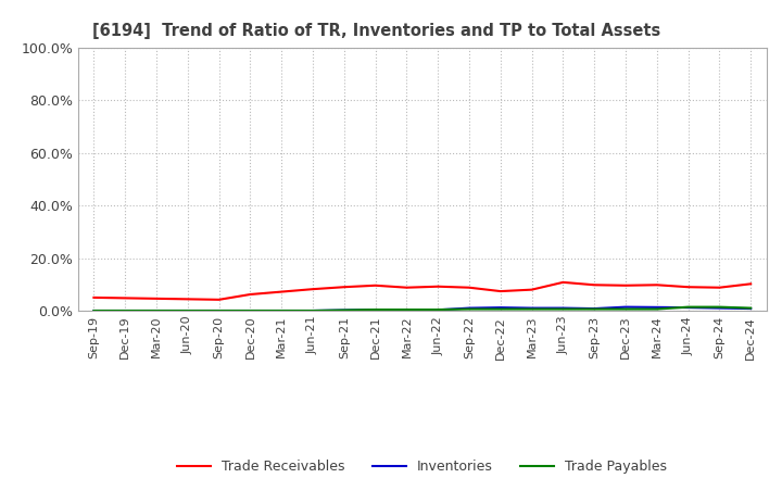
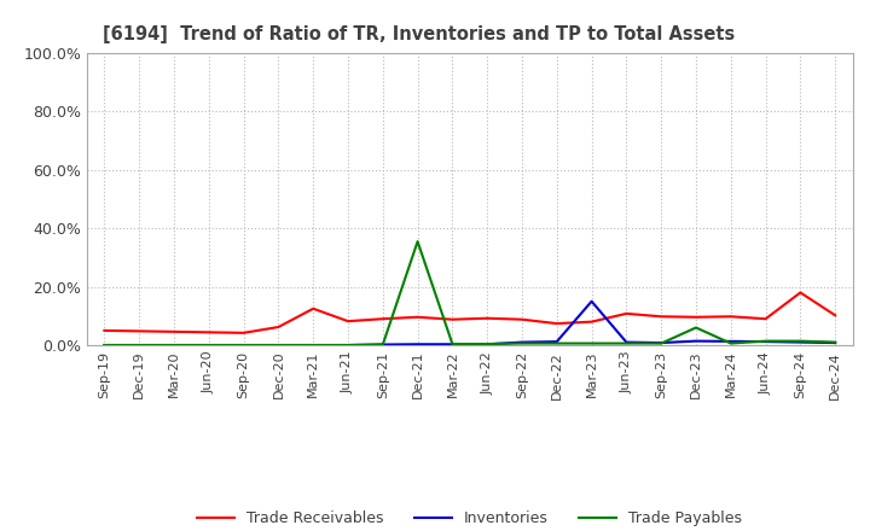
Trade Receivables/Mar-21: 7.2% -> 12.5%
Trade Payables/Dec-21: 0.4% -> 35.5%
Inventories/Mar-23: 1.0% -> 15.0%
Trade Payables/Dec-23: 0.6% -> 6.0%
Trade Receivables/Sep-24: 8.8% -> 18.0%
